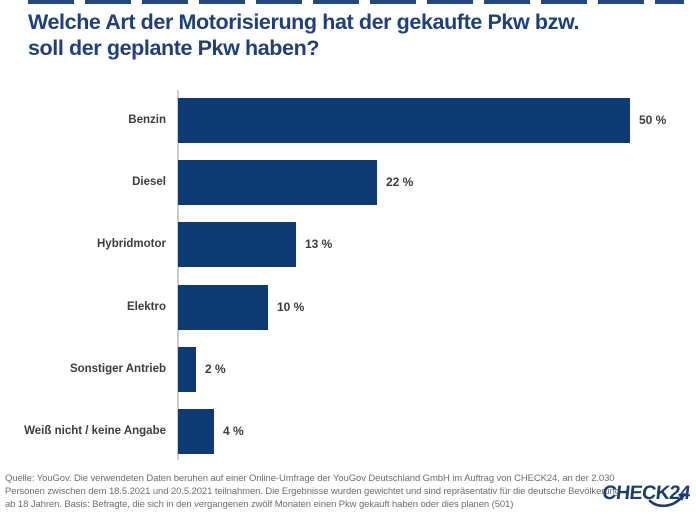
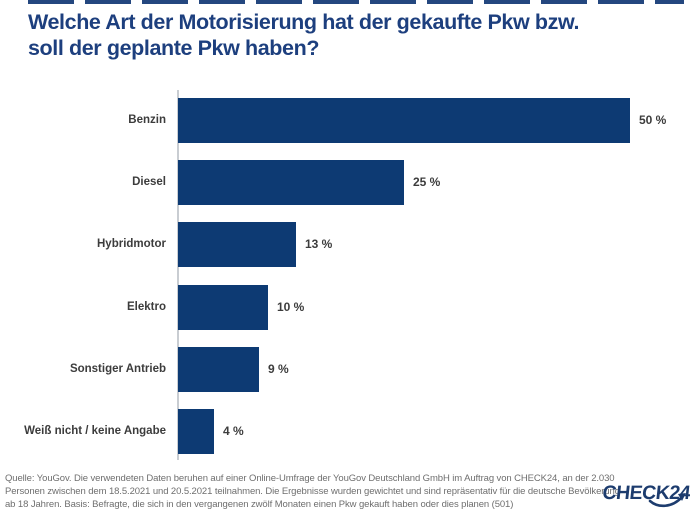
Diesel: 22 -> 25
Sonstiger Antrieb: 2 -> 9
